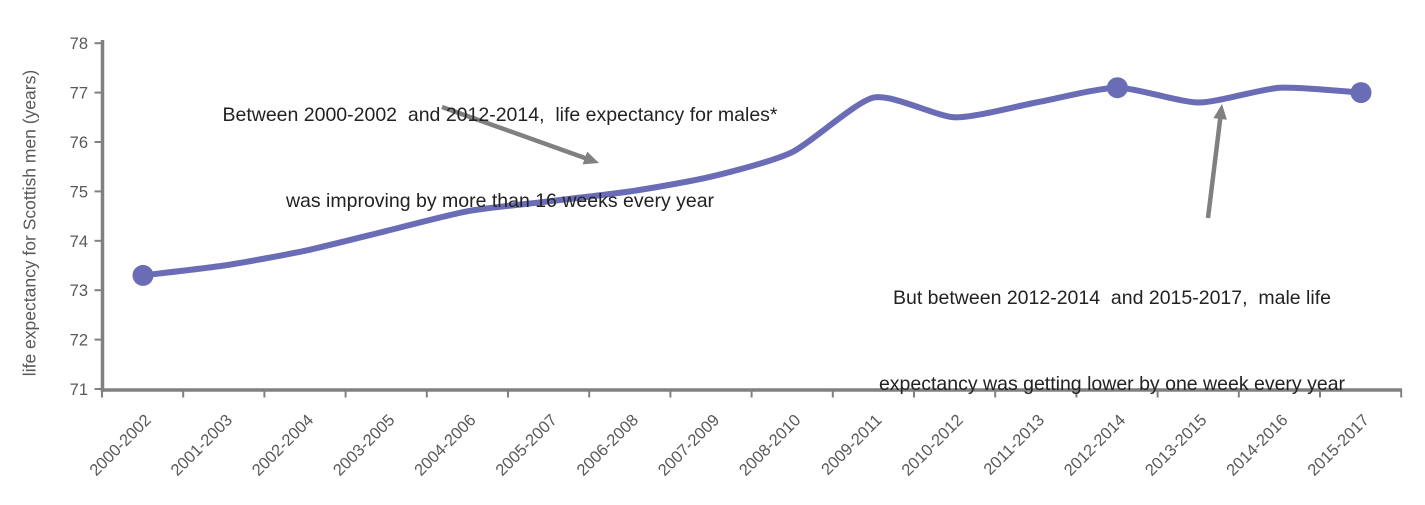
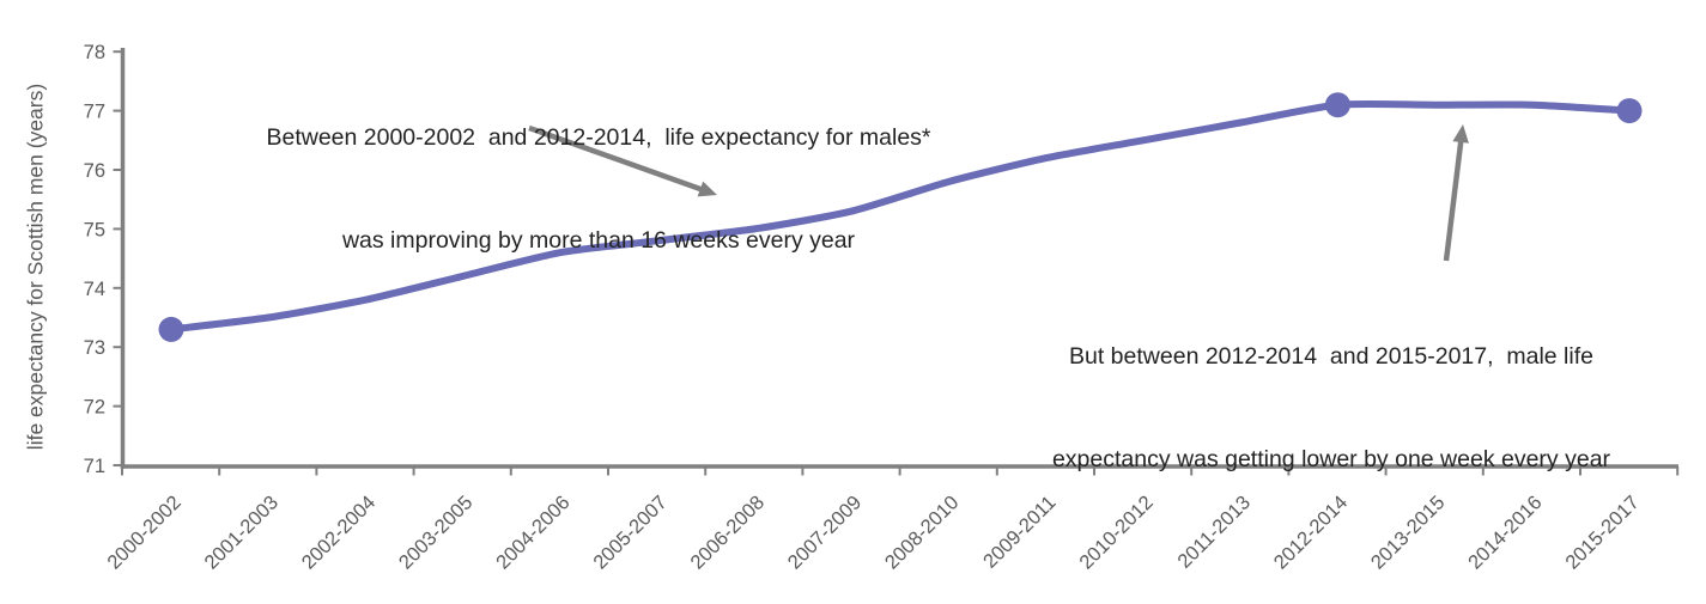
2009-2011: 76.9 -> 76.2
2013-2015: 76.8 -> 77.1
